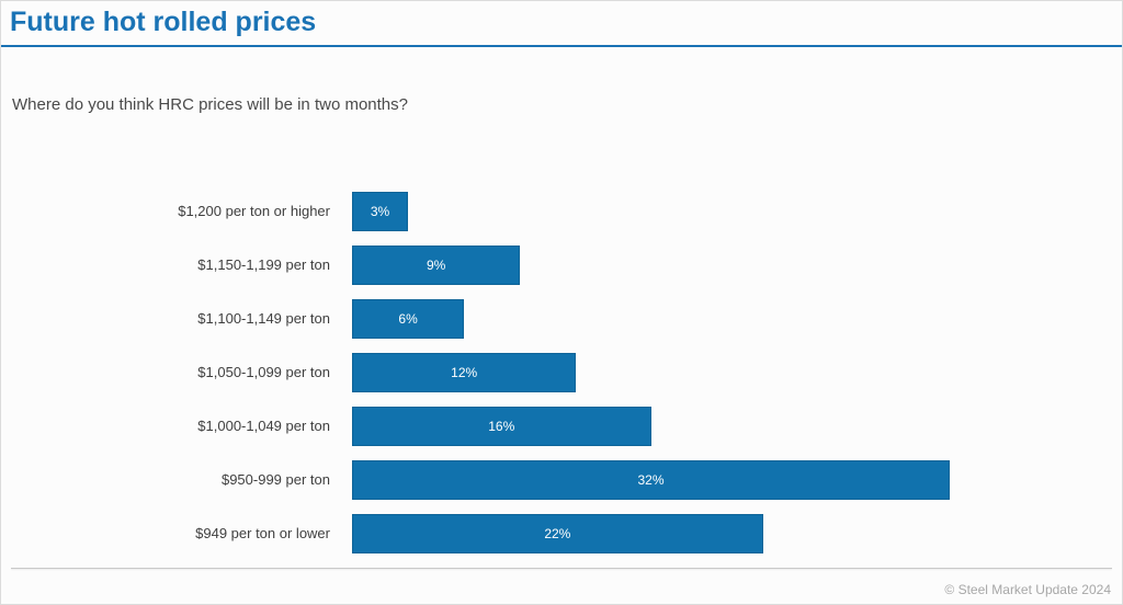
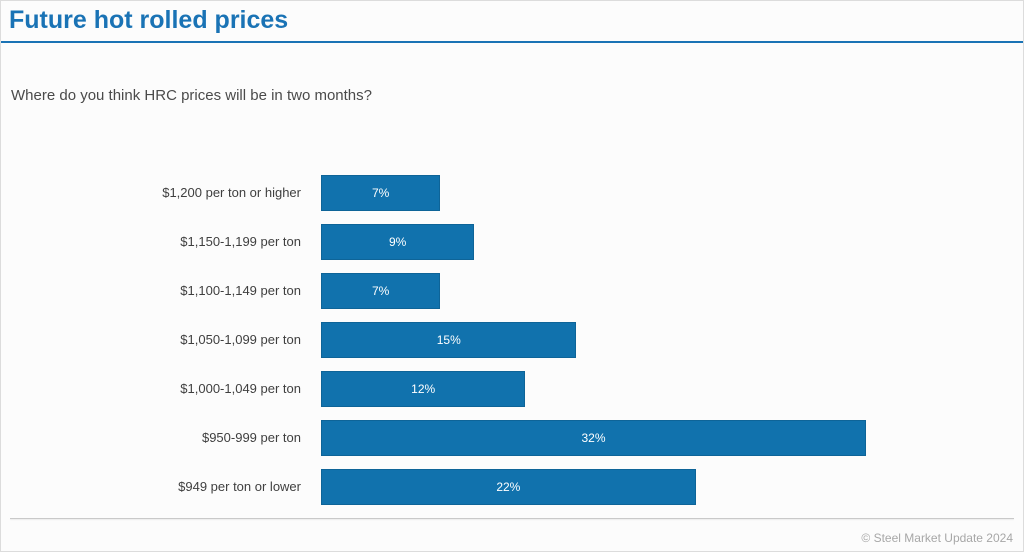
$1,200 per ton or higher: 3% -> 7%
$1,100-1,149 per ton: 6% -> 7%
$1,050-1,099 per ton: 12% -> 15%
$1,000-1,049 per ton: 16% -> 12%
